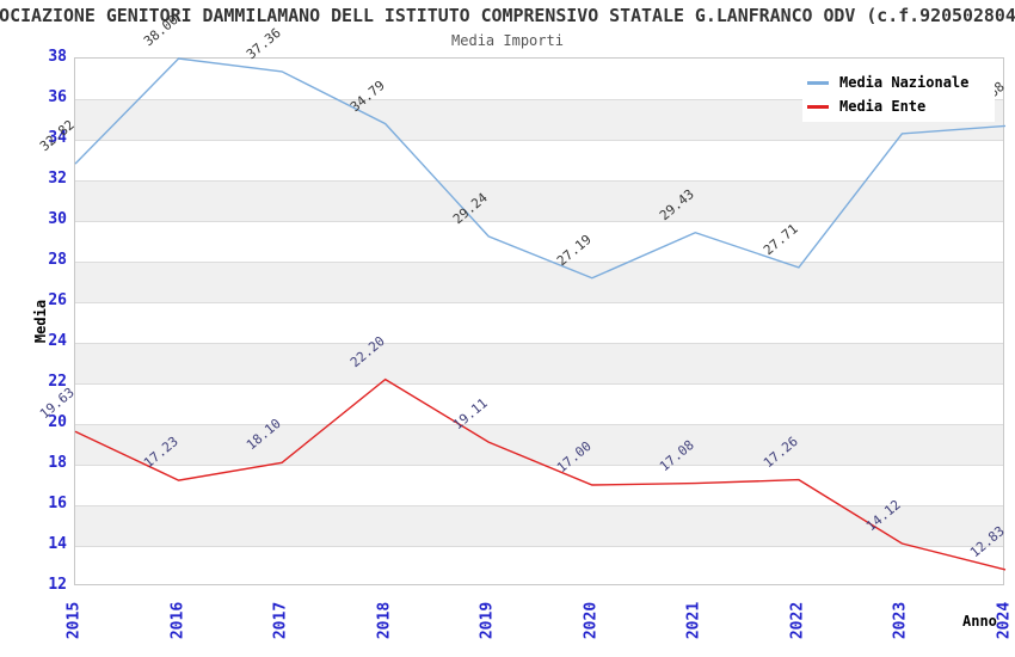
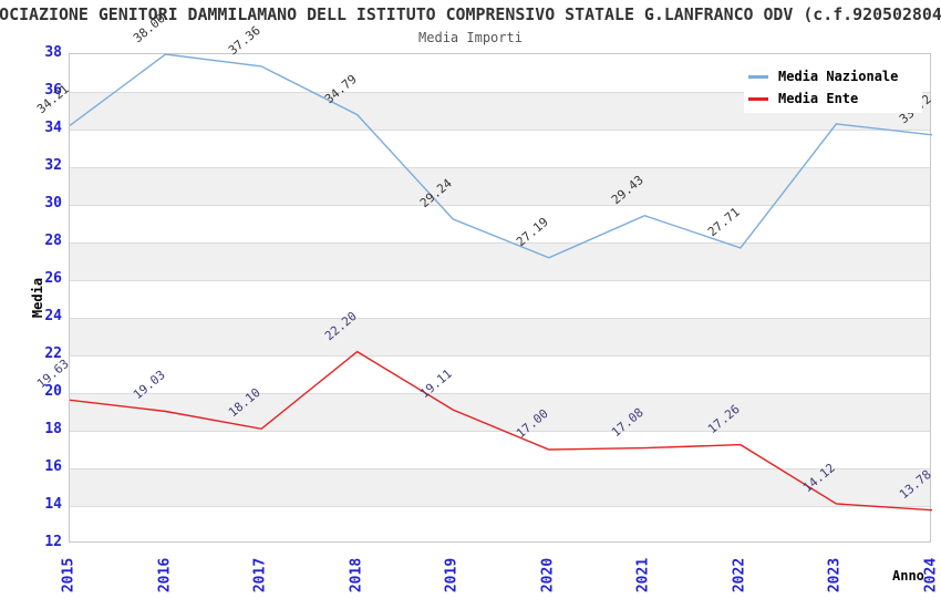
Media Nazionale/2015: 32.82 -> 34.21
Media Ente/2016: 17.23 -> 19.03
Media Nazionale/2024: 34.68 -> 33.72
Media Ente/2024: 12.83 -> 13.78
